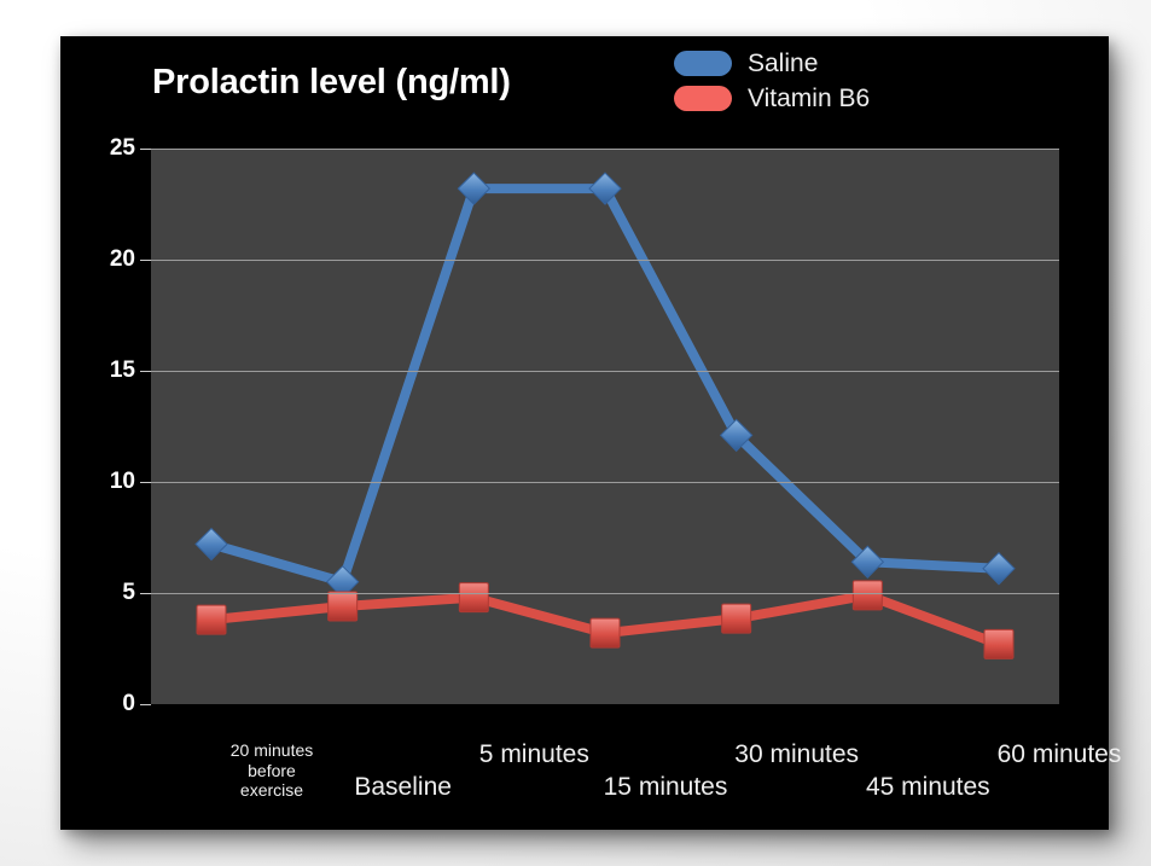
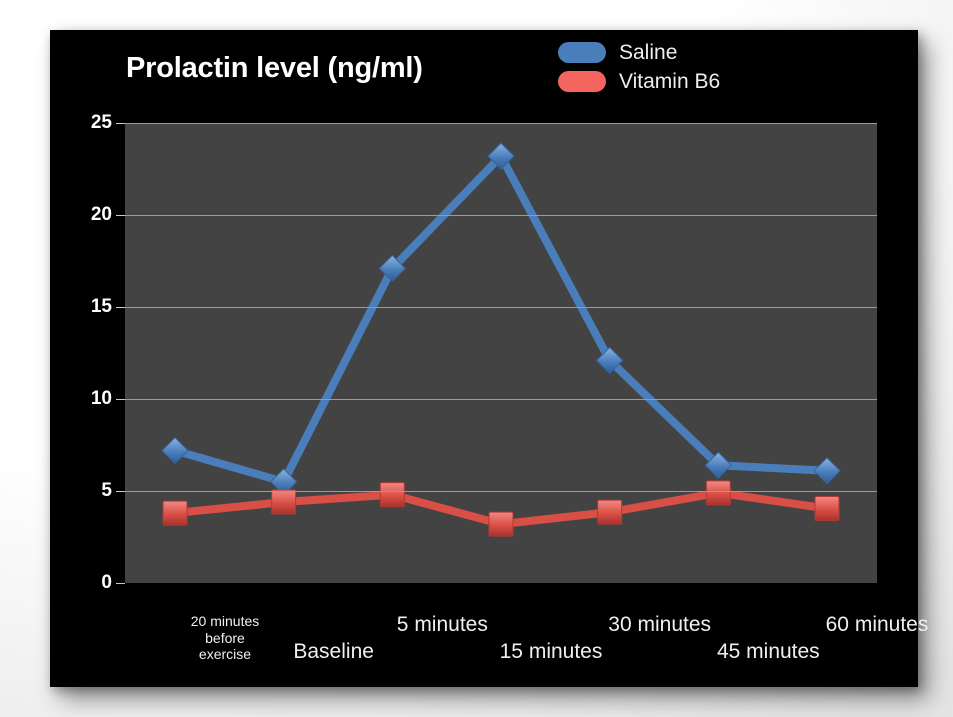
Saline/5 minutes: 23.2 -> 17.1
Vitamin B6/60 minutes: 2.7 -> 4.0
